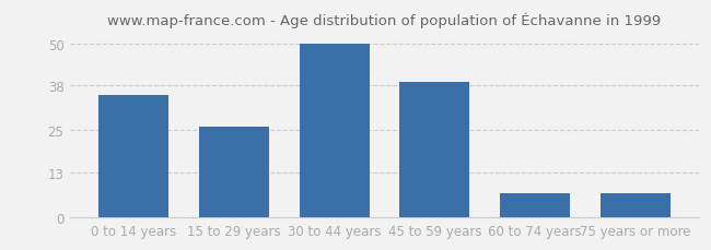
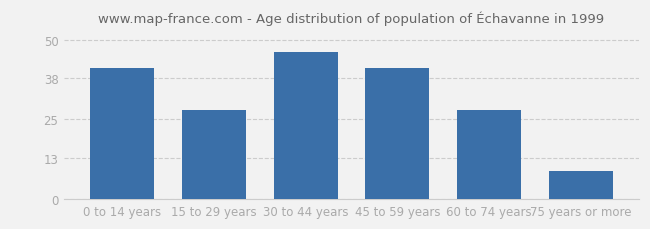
0 to 14 years: 35 -> 41
15 to 29 years: 26 -> 28
30 to 44 years: 50 -> 46
45 to 59 years: 39 -> 41
60 to 74 years: 7 -> 28
75 years or more: 7 -> 9
